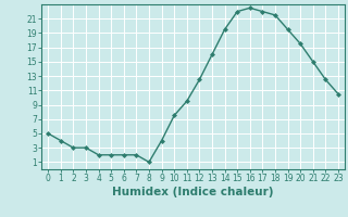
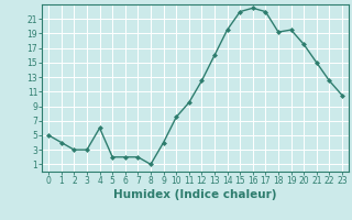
4: 2.0 -> 6.0
18: 21.5 -> 19.2
